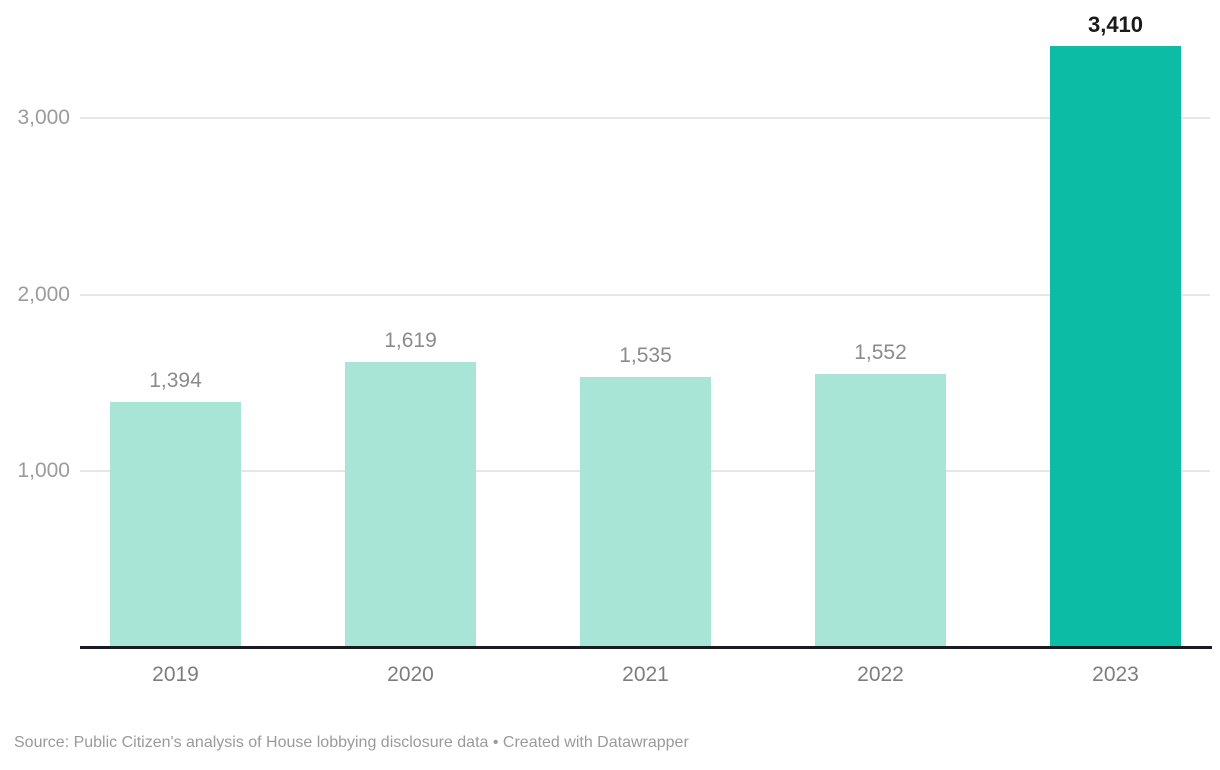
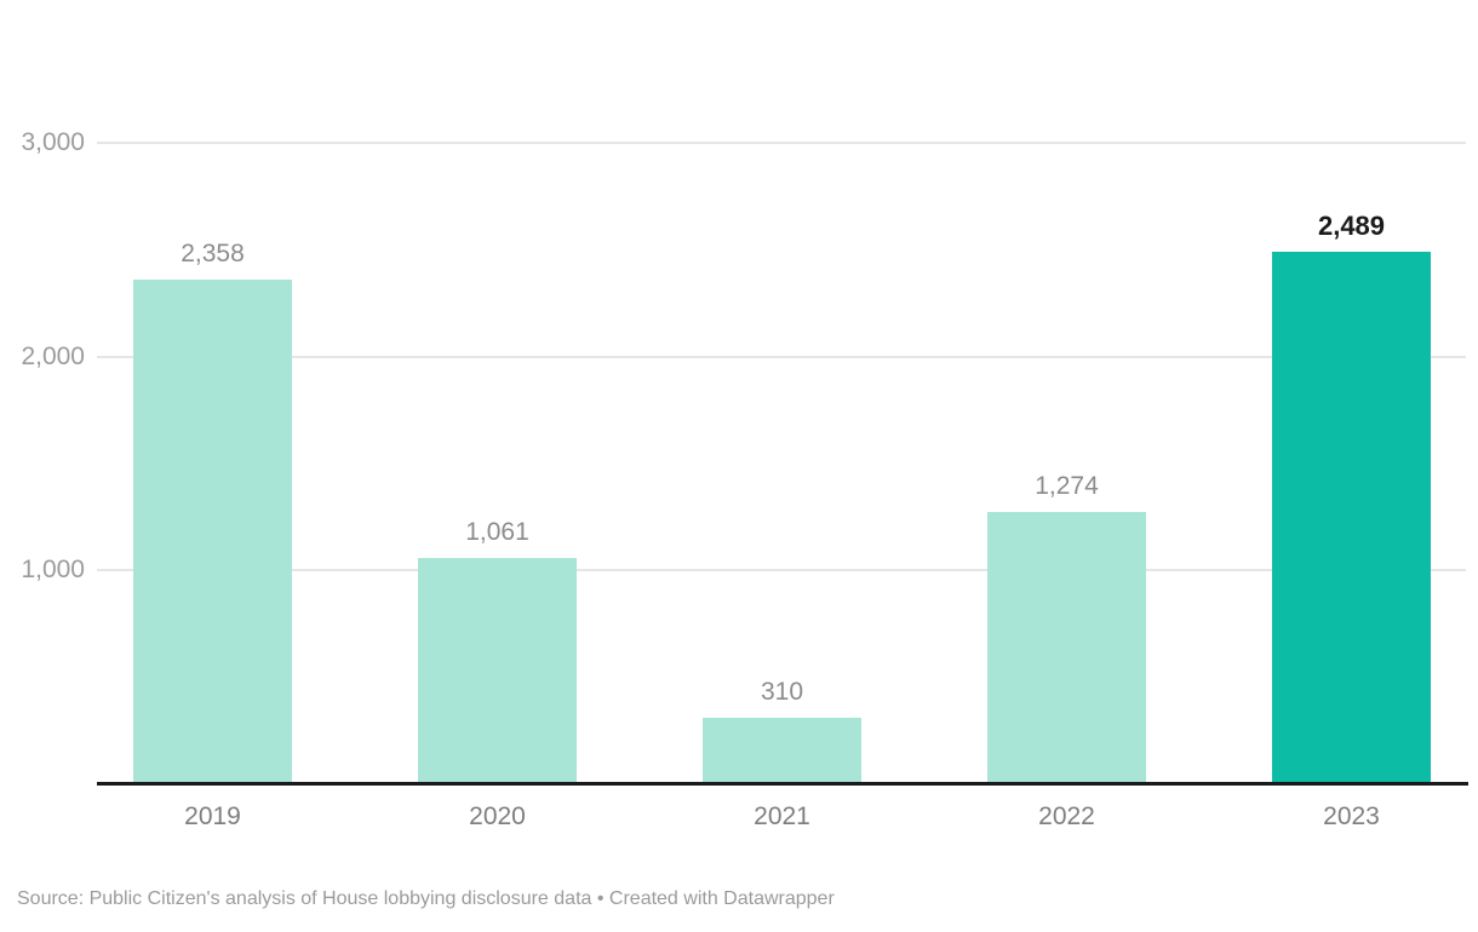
2019: 1,394 -> 2,358
2020: 1,619 -> 1,061
2021: 1,535 -> 310
2022: 1,552 -> 1,274
2023: 3,410 -> 2,489
